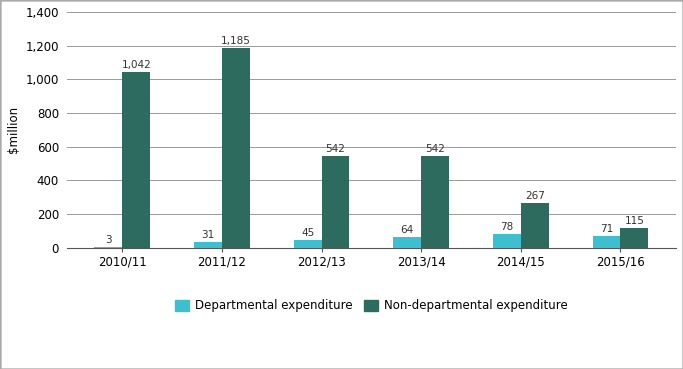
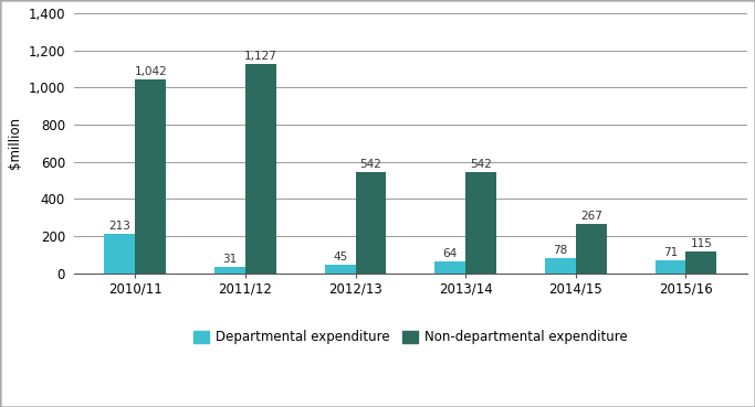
Departmental expenditure/2010/11: 3 -> 213
Non-departmental expenditure/2011/12: 1,185 -> 1,127
